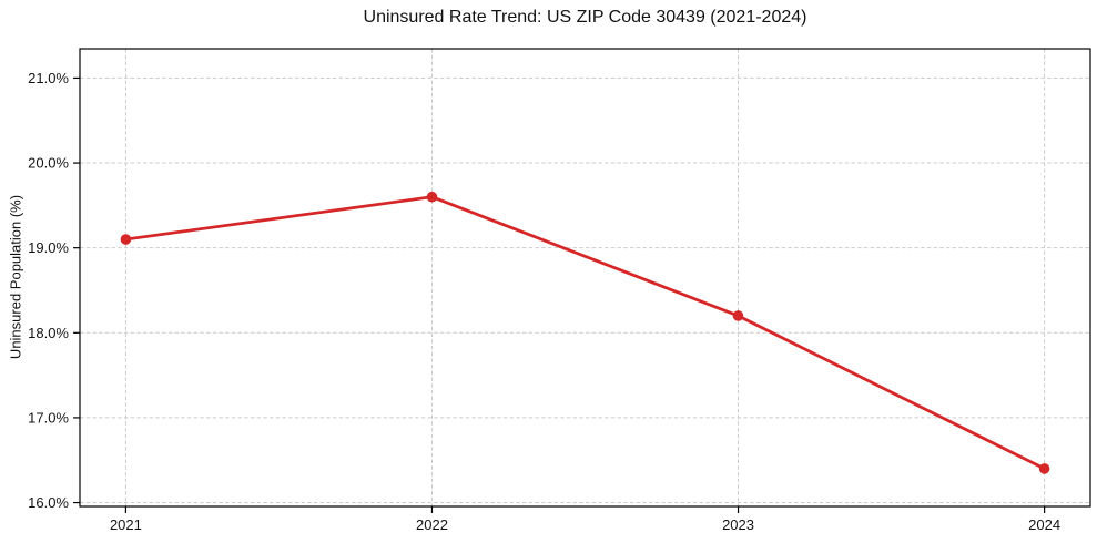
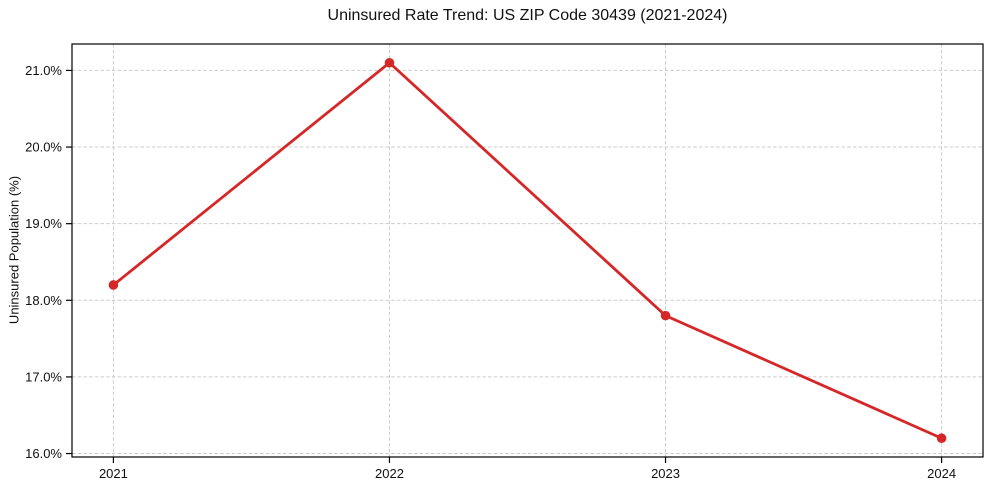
2021: 19.1% -> 18.2%
2022: 19.6% -> 21.1%
2023: 18.2% -> 17.8%
2024: 16.4% -> 16.2%
